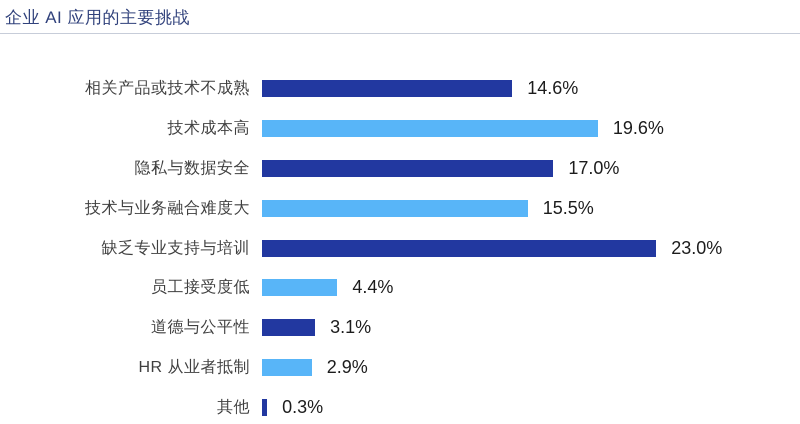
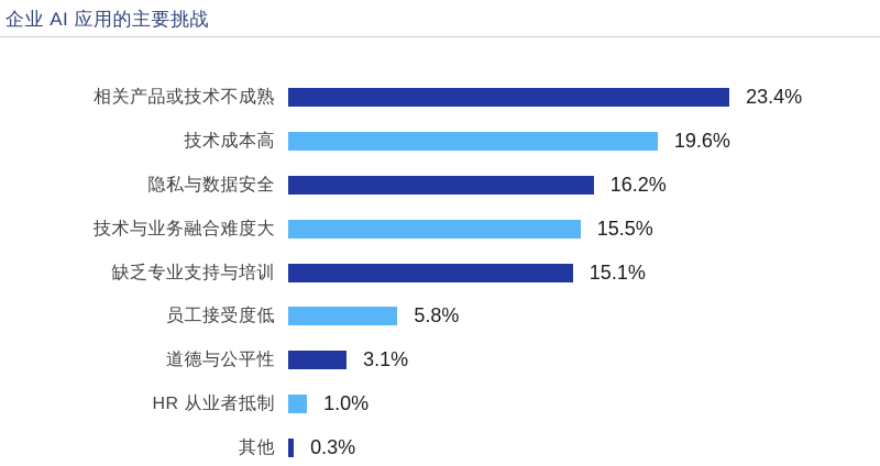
相关产品或技术不成熟: 14.6% -> 23.4%
隐私与数据安全: 17.0% -> 16.2%
缺乏专业支持与培训: 23.0% -> 15.1%
员工接受度低: 4.4% -> 5.8%
HR 从业者抵制: 2.9% -> 1.0%
